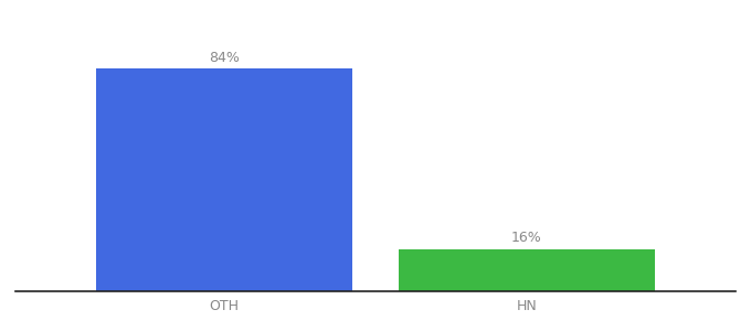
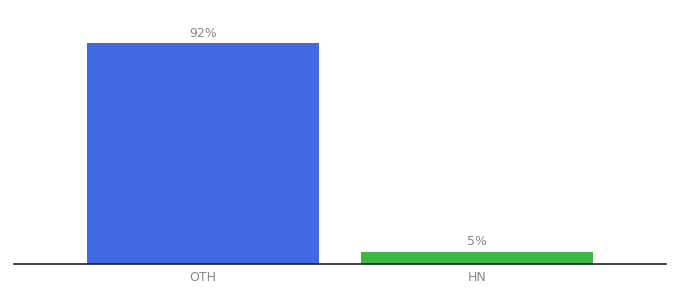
OTH: 84% -> 92%
HN: 16% -> 5%
